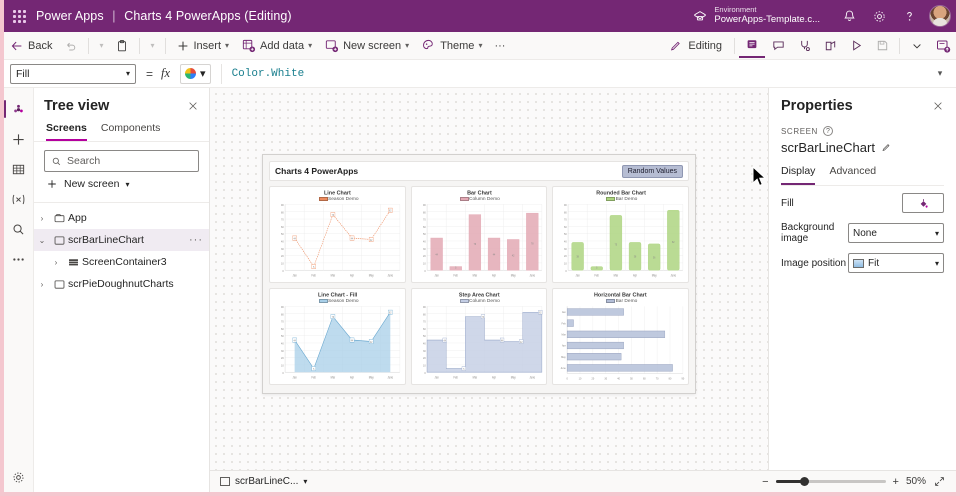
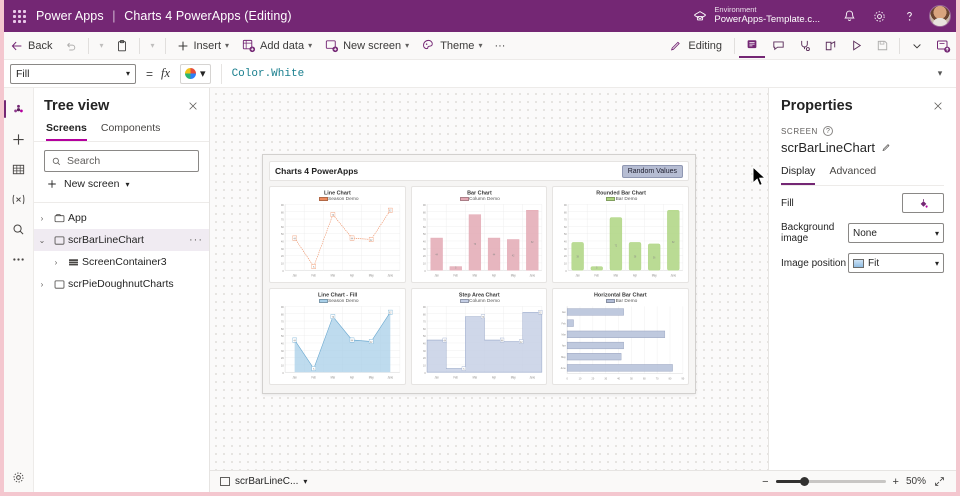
Bar Chart/June: 78 -> 82
Rounded Bar Chart/Mar: 75 -> 72
